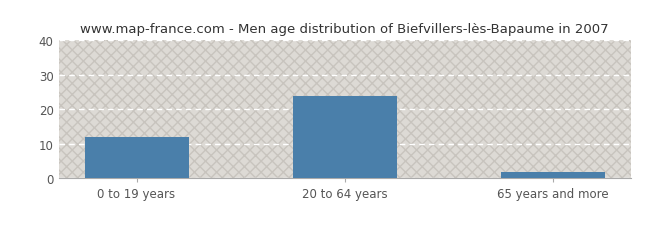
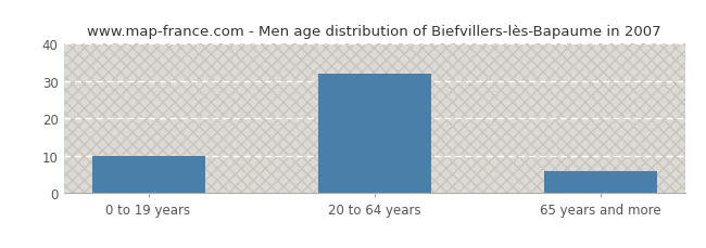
0 to 19 years: 12 -> 10
20 to 64 years: 24 -> 32
65 years and more: 2 -> 6
